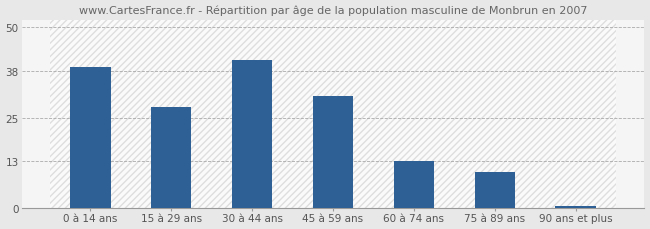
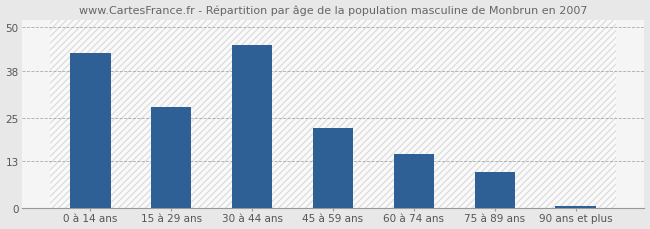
0 à 14 ans: 39.0 -> 43.0
30 à 44 ans: 41.0 -> 45.0
45 à 59 ans: 31.0 -> 22.0
60 à 74 ans: 13.0 -> 15.0
